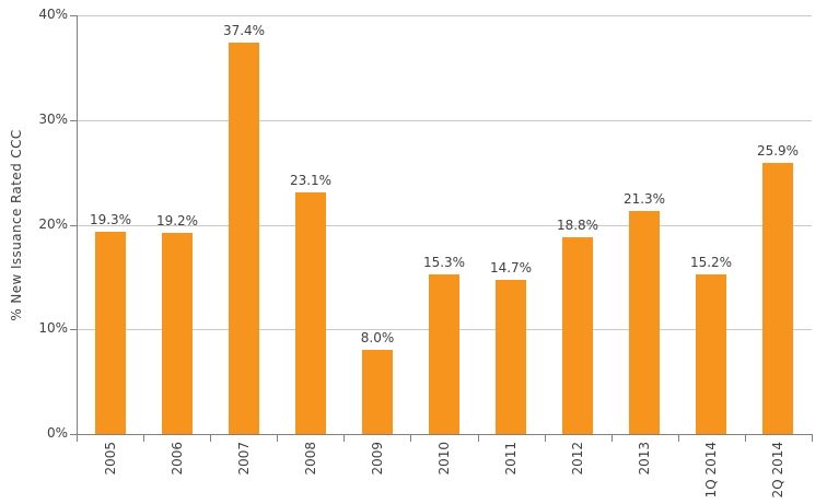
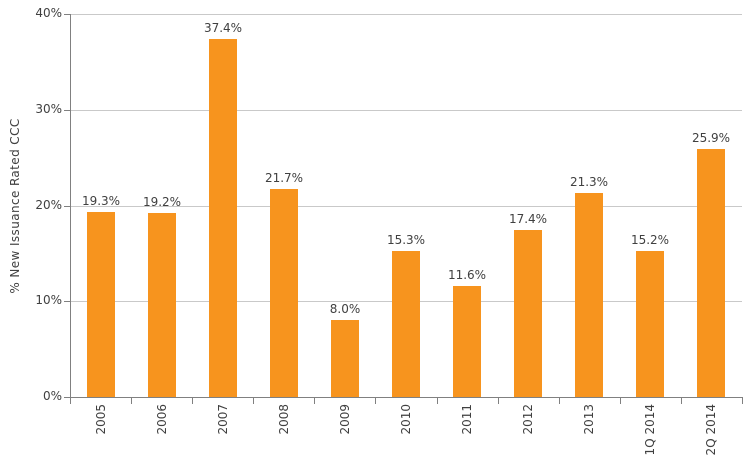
2008: 23.1% -> 21.7%
2011: 14.7% -> 11.6%
2012: 18.8% -> 17.4%
